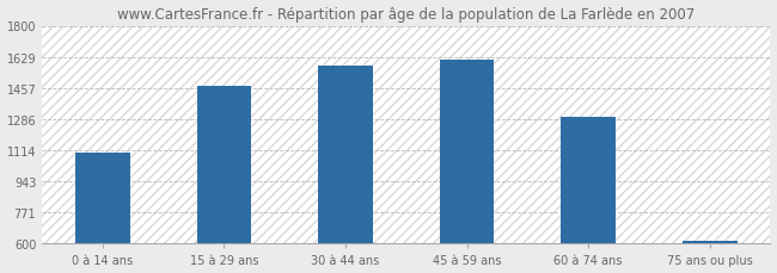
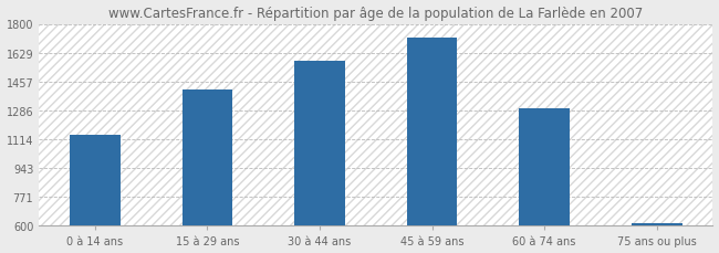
0 à 14 ans: 1100 -> 1140
15 à 29 ans: 1470 -> 1410
45 à 59 ans: 1610 -> 1720
